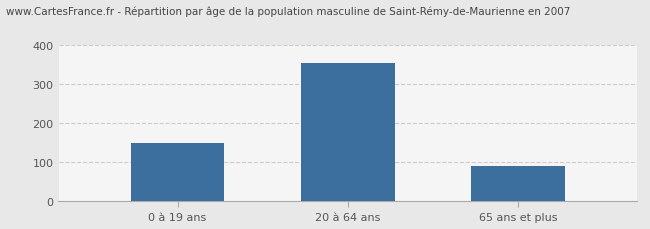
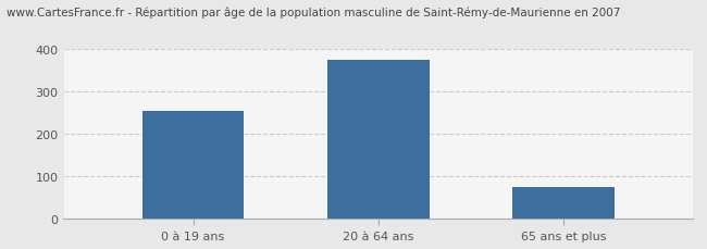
0 à 19 ans: 150 -> 255
20 à 64 ans: 355 -> 375
65 ans et plus: 90 -> 75
